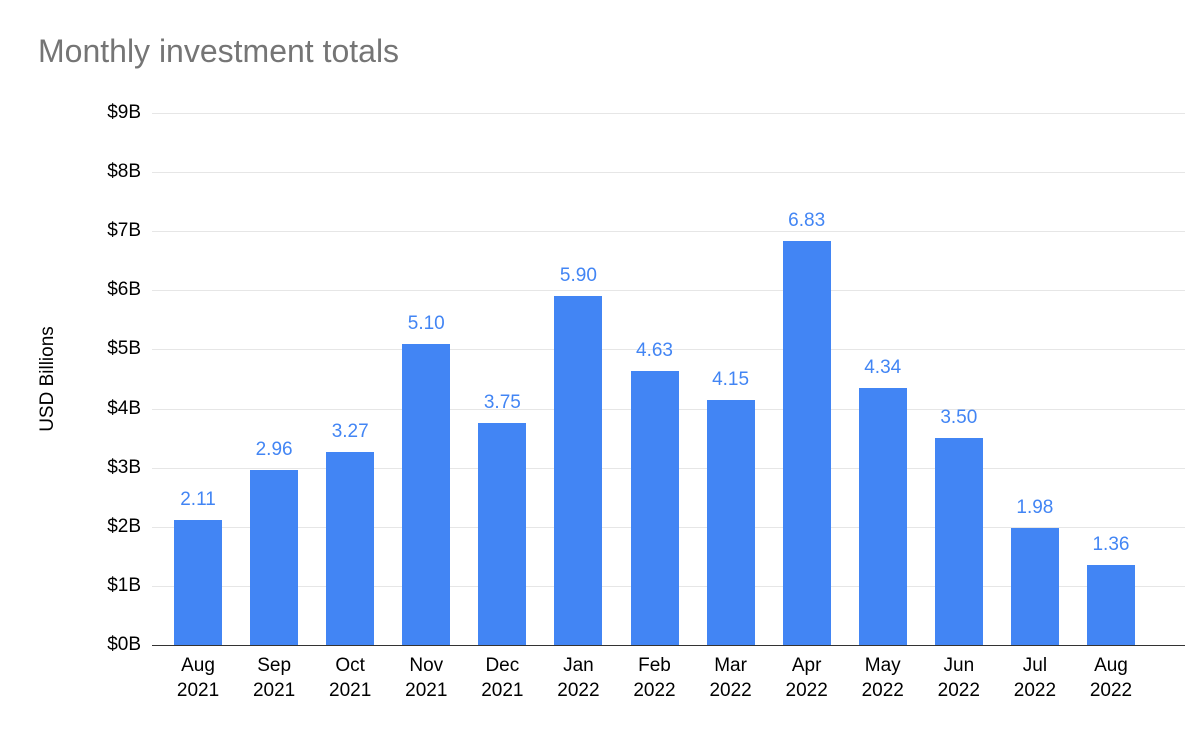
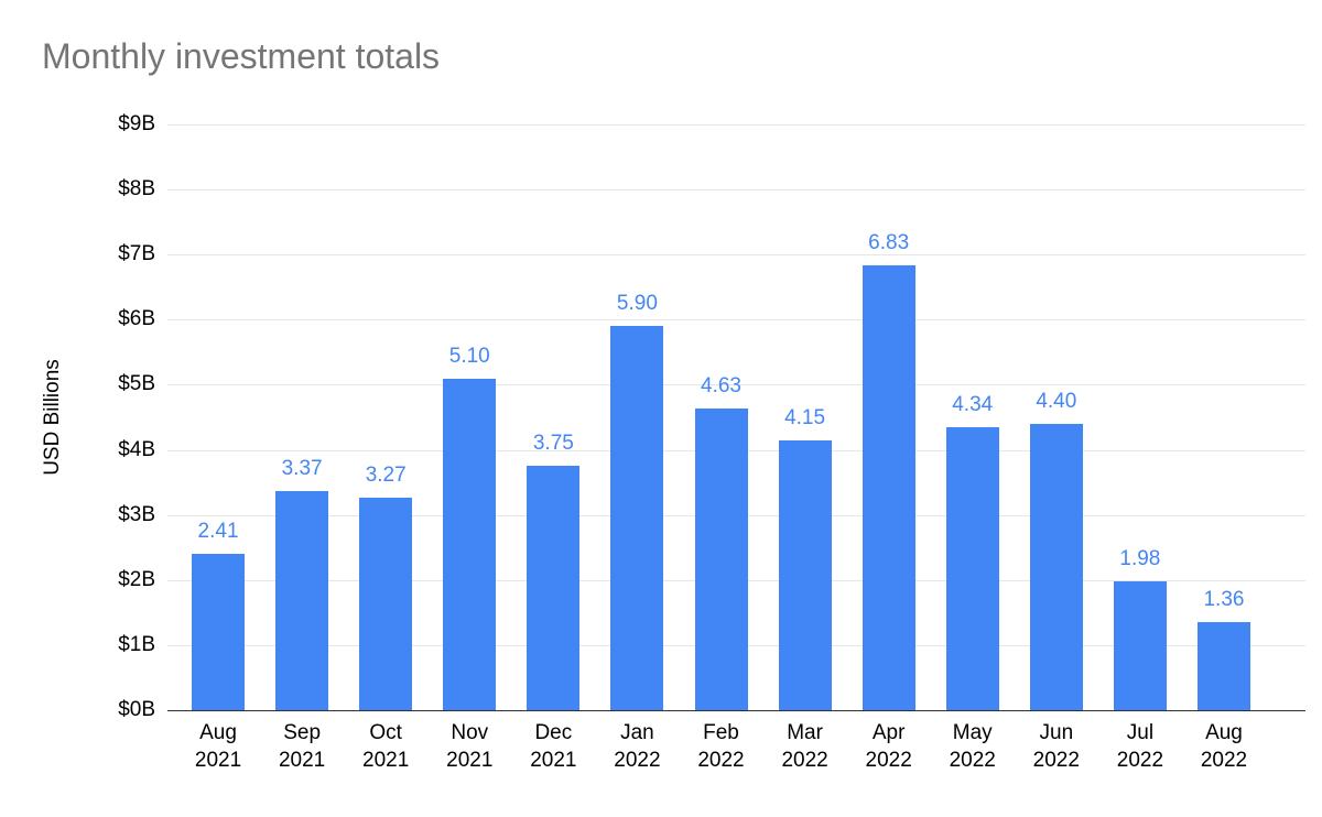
Aug 2021: 2.11 -> 2.41
Sep 2021: 2.96 -> 3.37
Jun 2022: 3.50 -> 4.40
